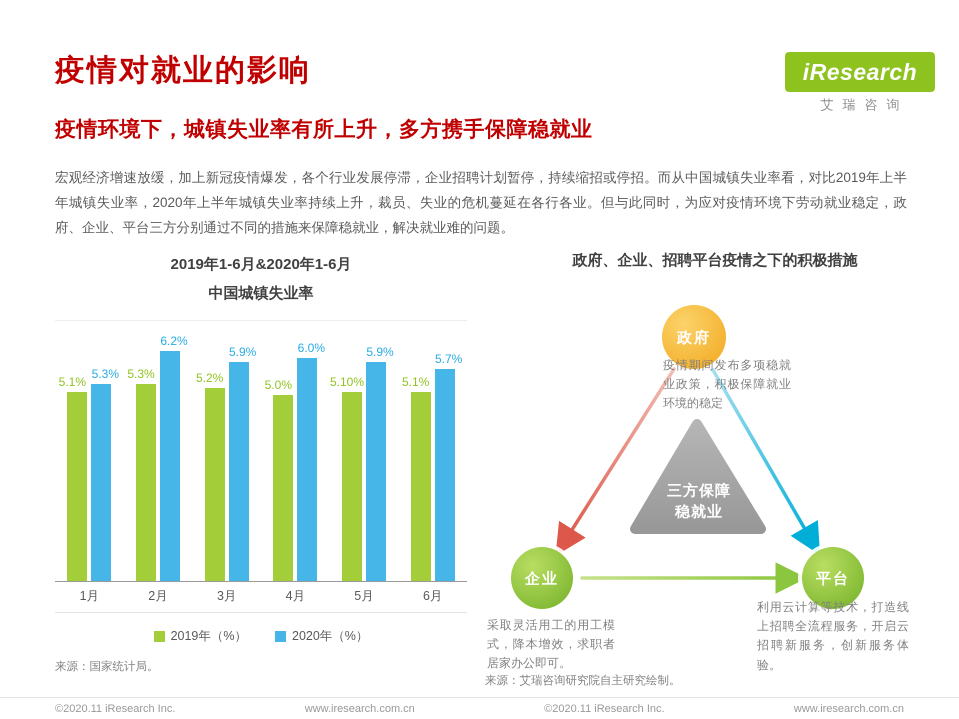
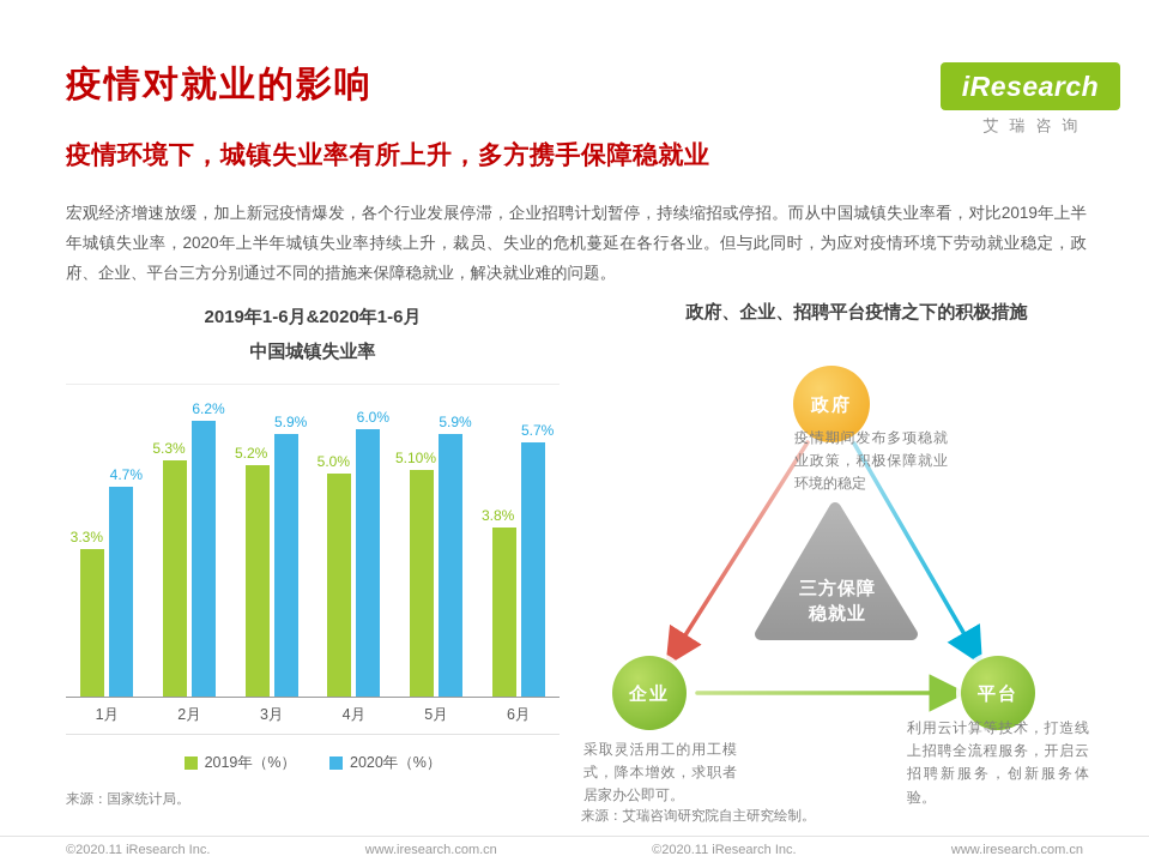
2019年（%）/1月: 5.1% -> 3.3%
2020年（%）/1月: 5.3% -> 4.7%
2019年（%）/6月: 5.1% -> 3.8%
